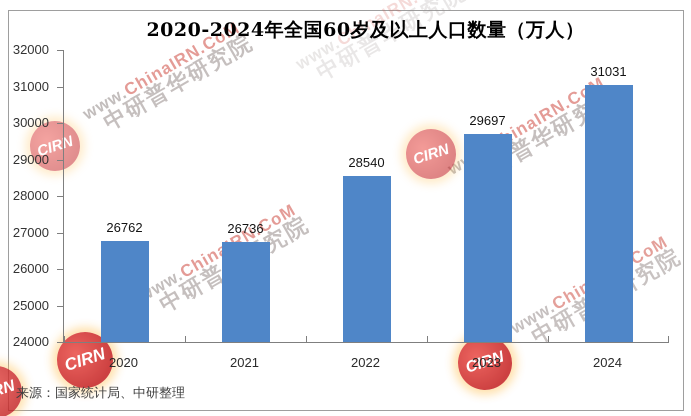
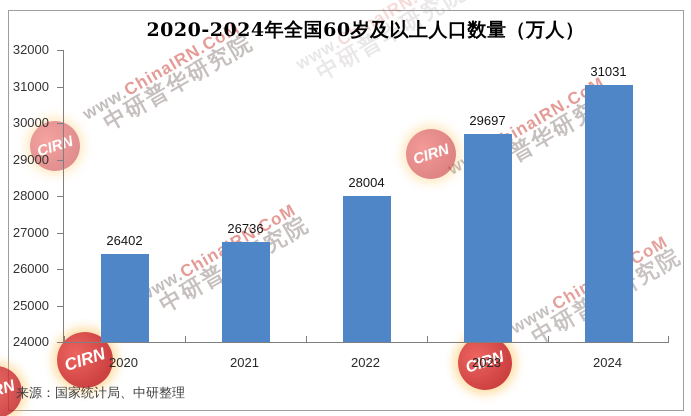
2020: 26762 -> 26402
2022: 28540 -> 28004
